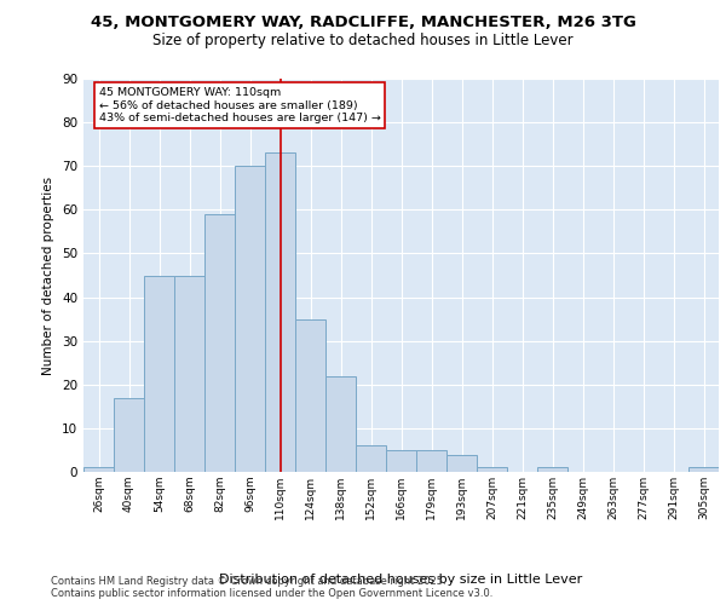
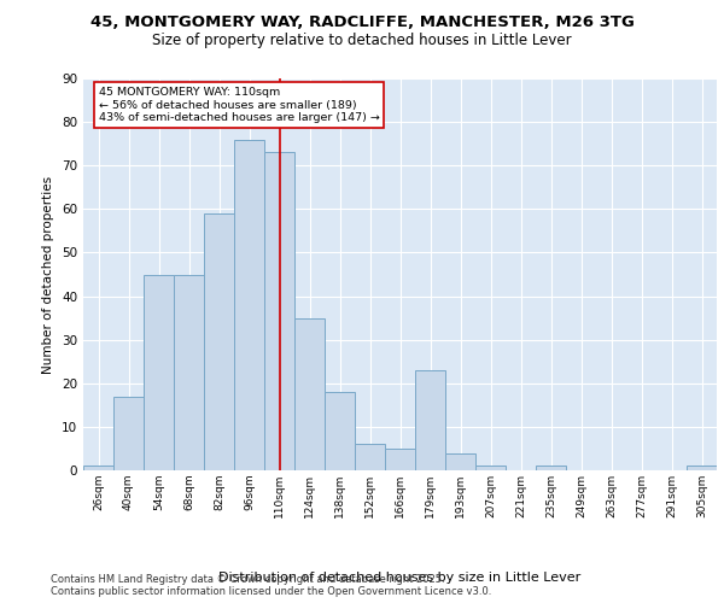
96sqm: 70 -> 76
138sqm: 22 -> 18
179sqm: 5 -> 23
